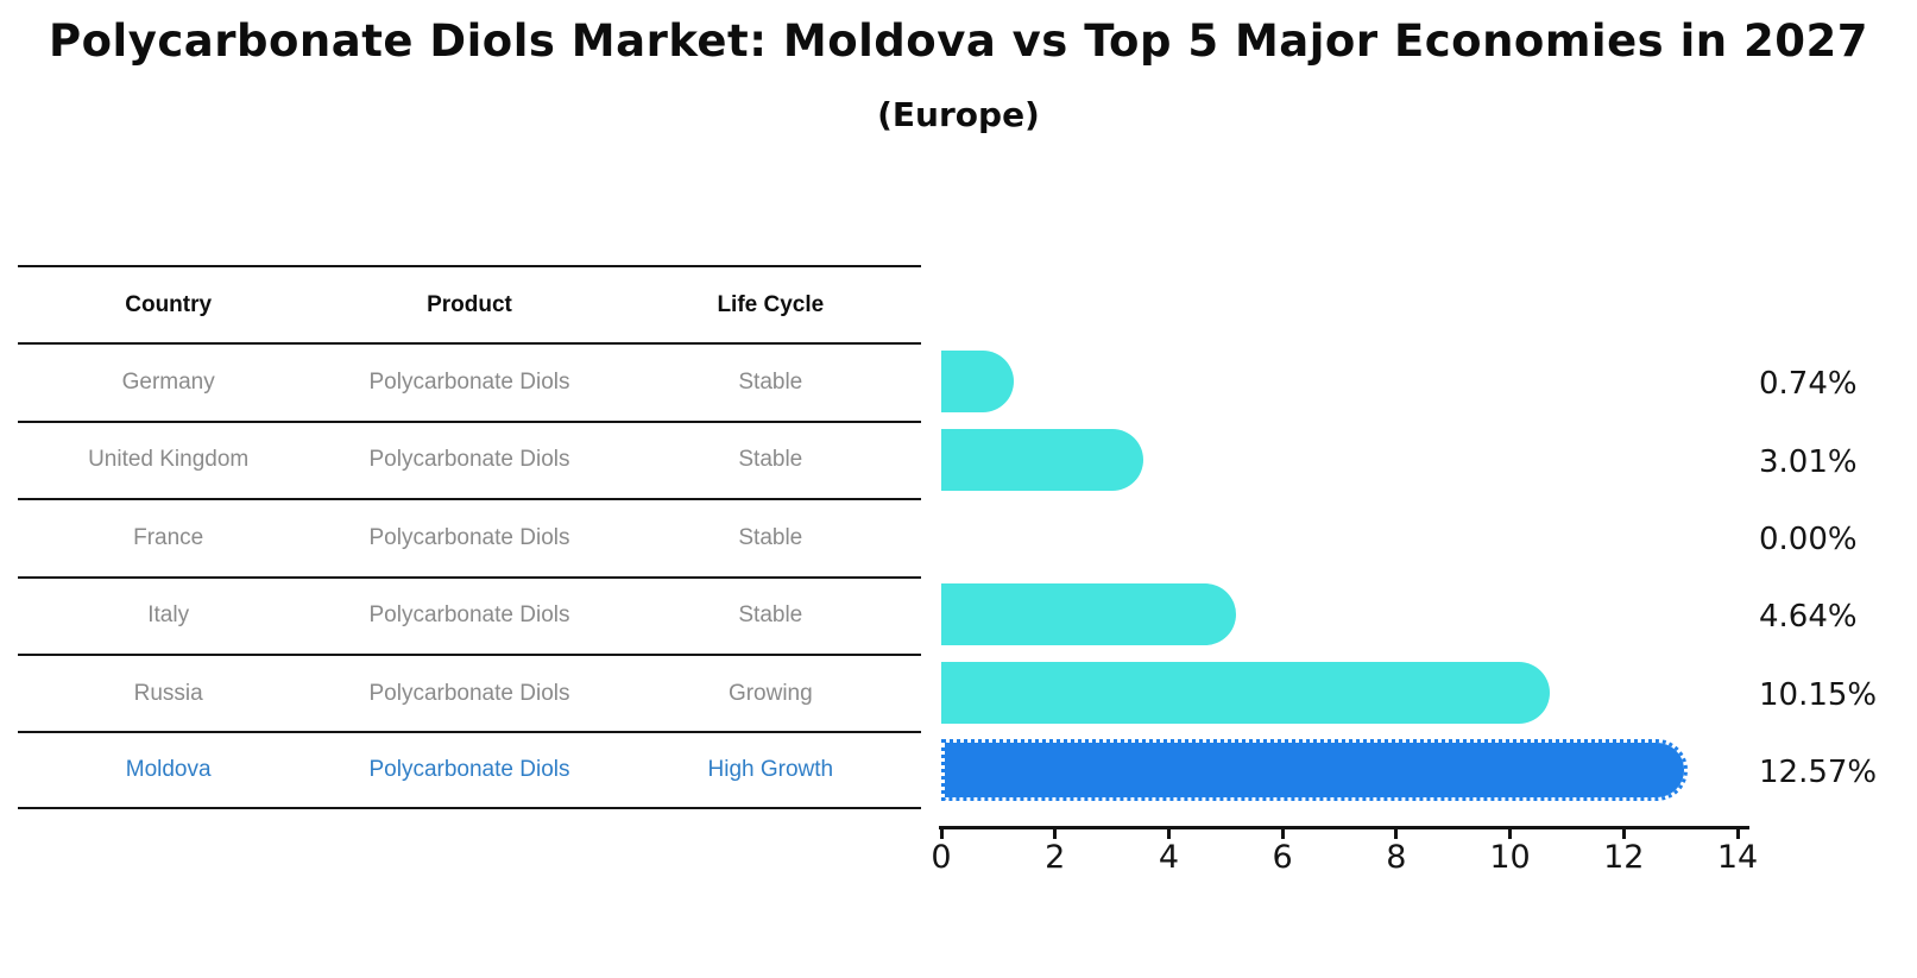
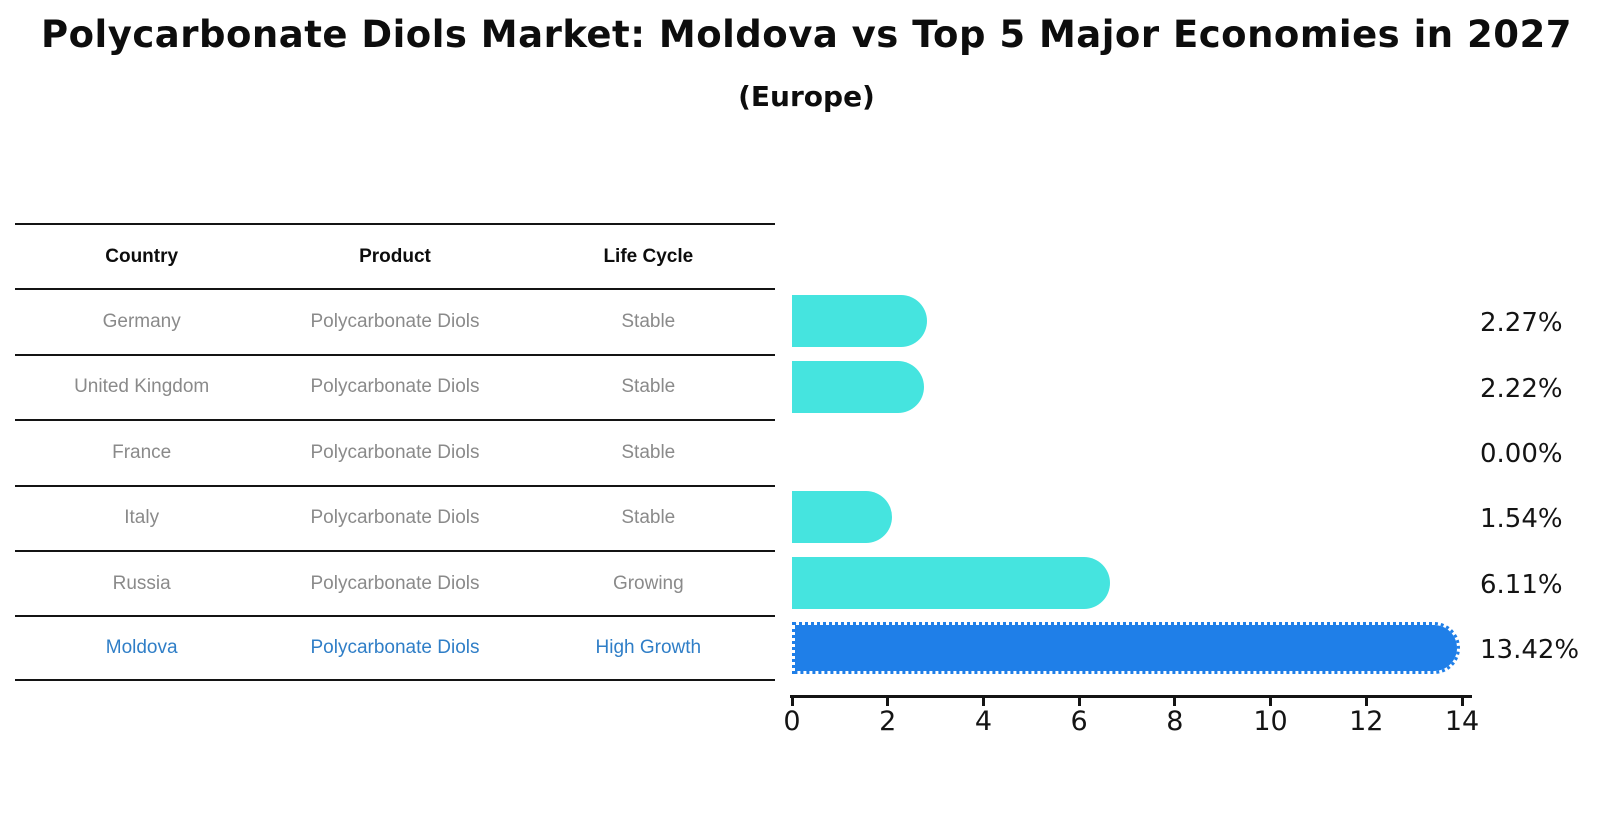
Germany: 0.74% -> 2.27%
United Kingdom: 3.01% -> 2.22%
Italy: 4.64% -> 1.54%
Russia: 10.15% -> 6.11%
Moldova: 12.57% -> 13.42%
